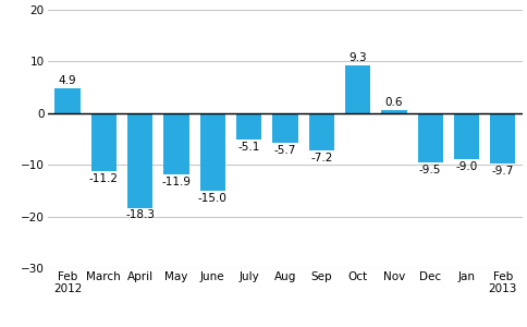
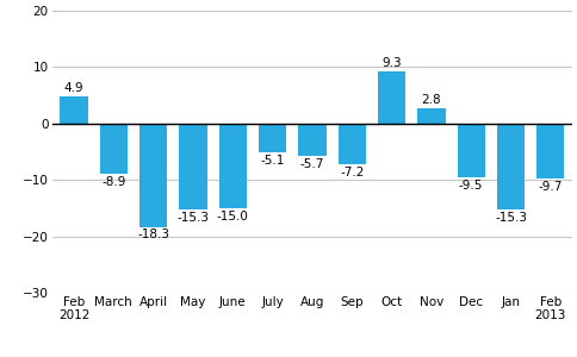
March: -11.2 -> -8.9
May: -11.9 -> -15.3
Nov: 0.6 -> 2.8
Jan: -9.0 -> -15.3
